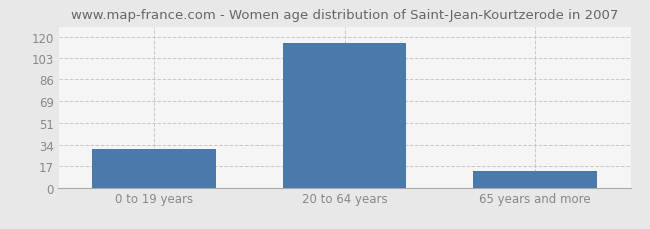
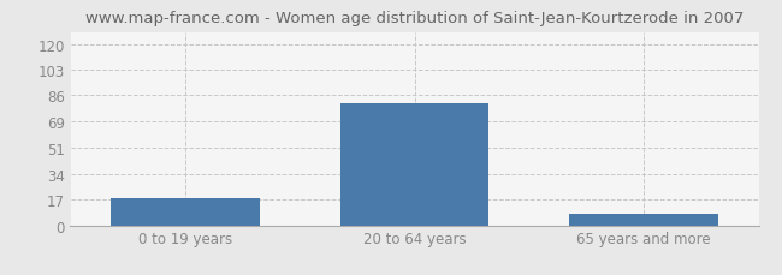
0 to 19 years: 31 -> 18
20 to 64 years: 115 -> 81
65 years and more: 13 -> 8
